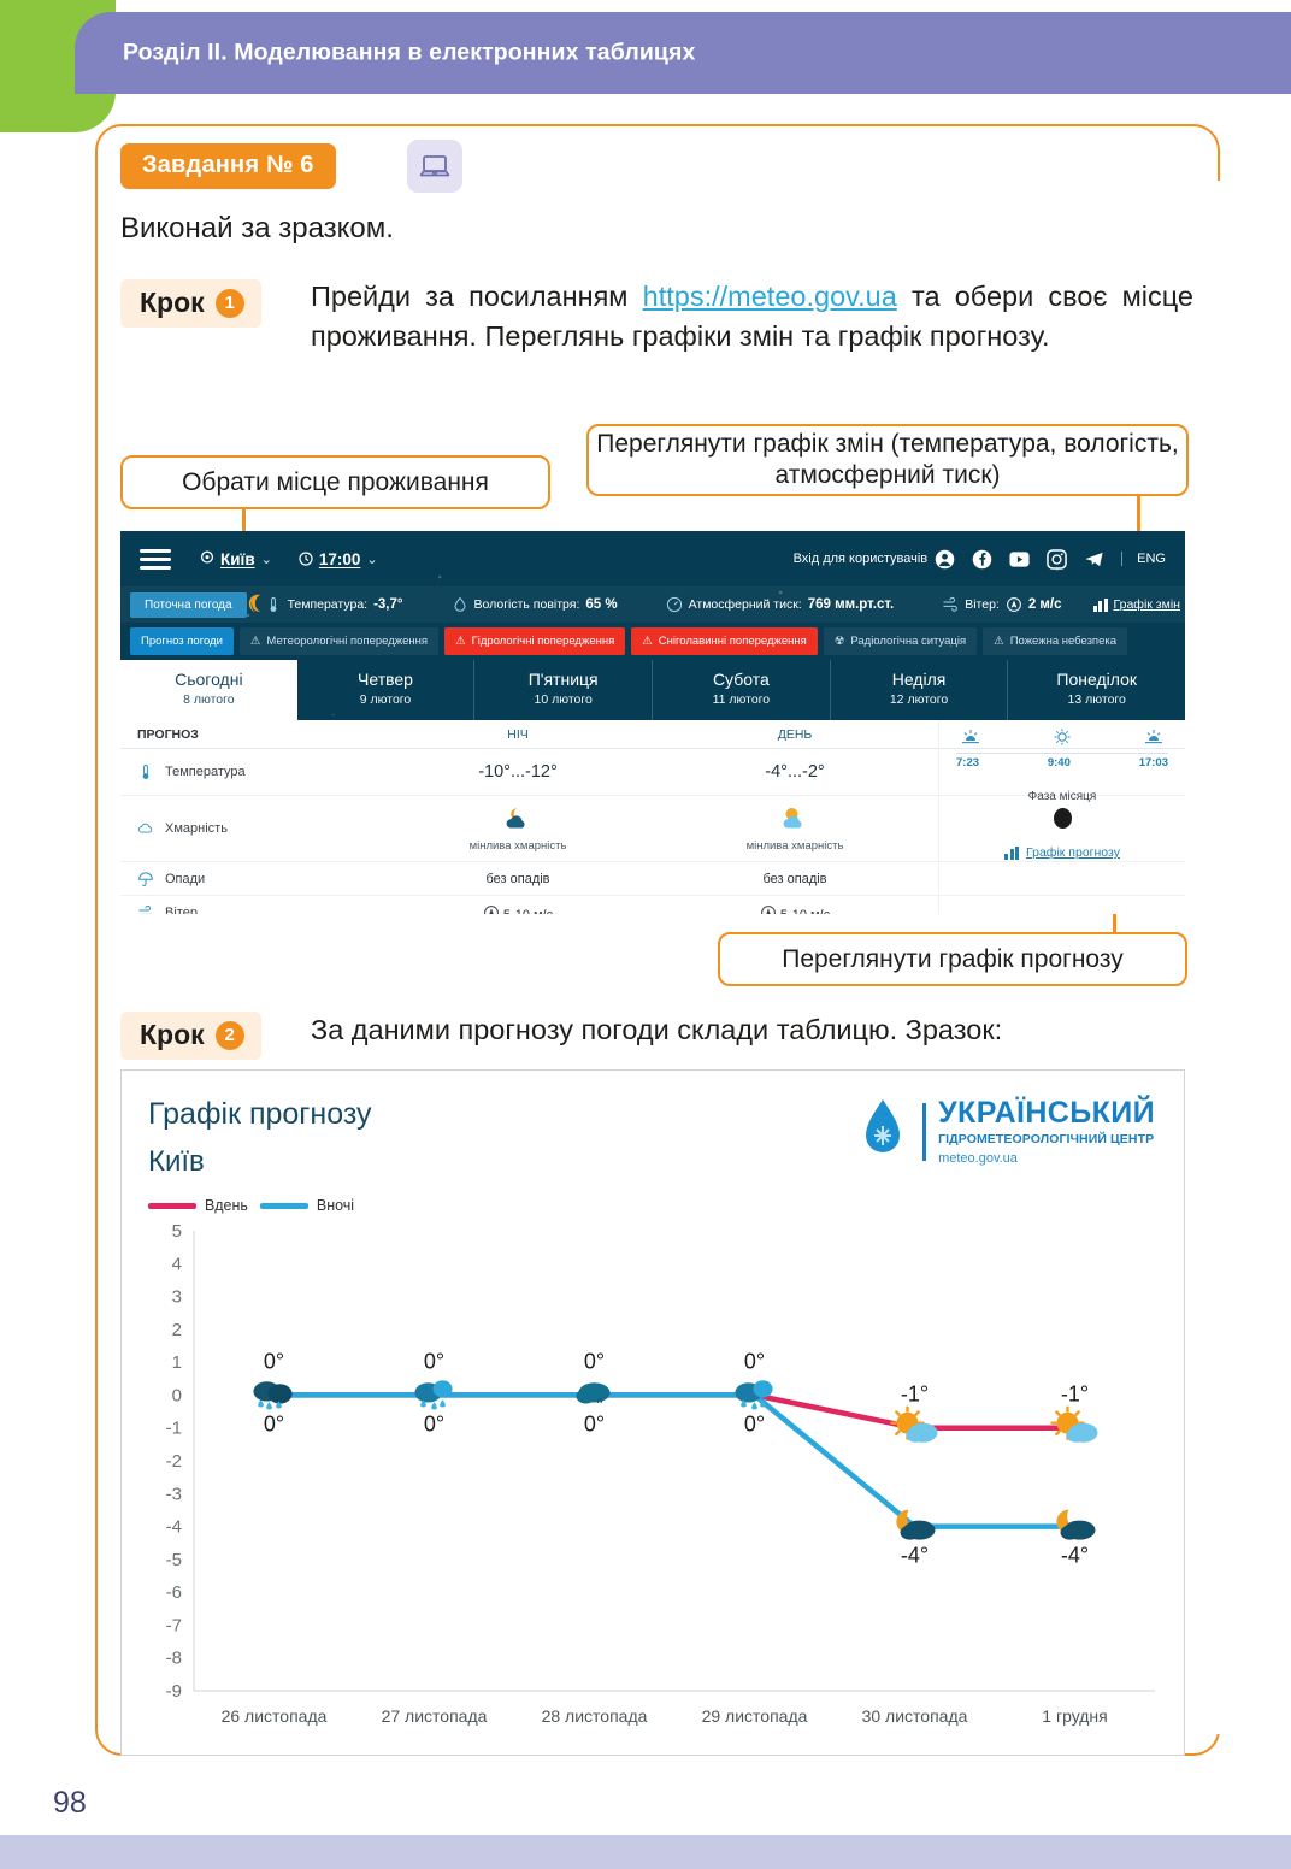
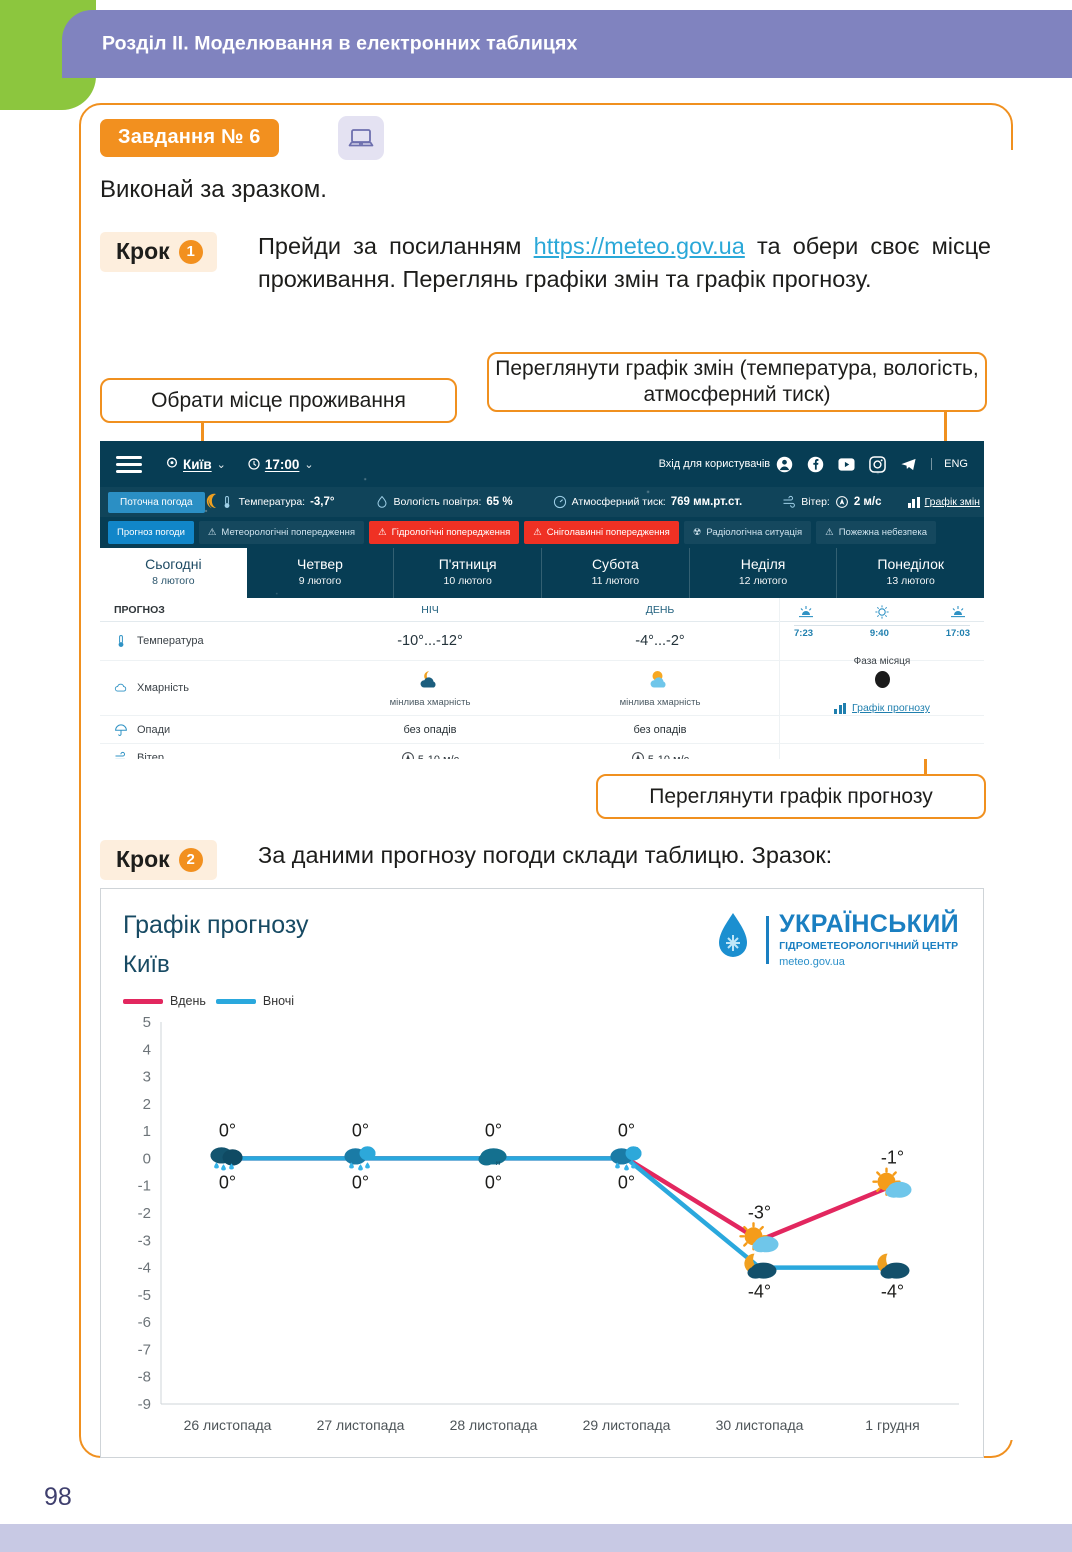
Вдень/30 листопада: -1° -> -3°
